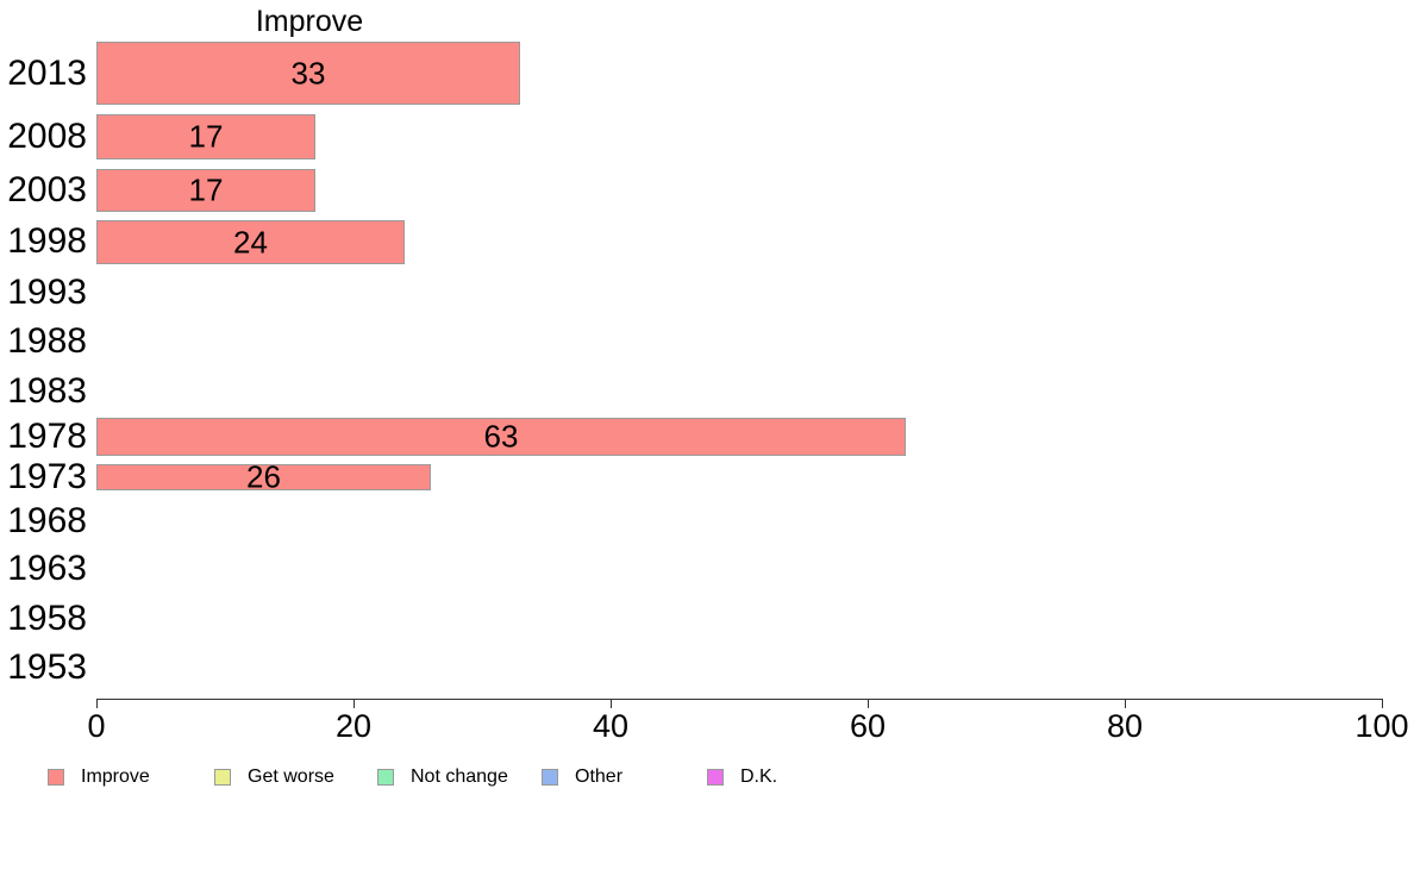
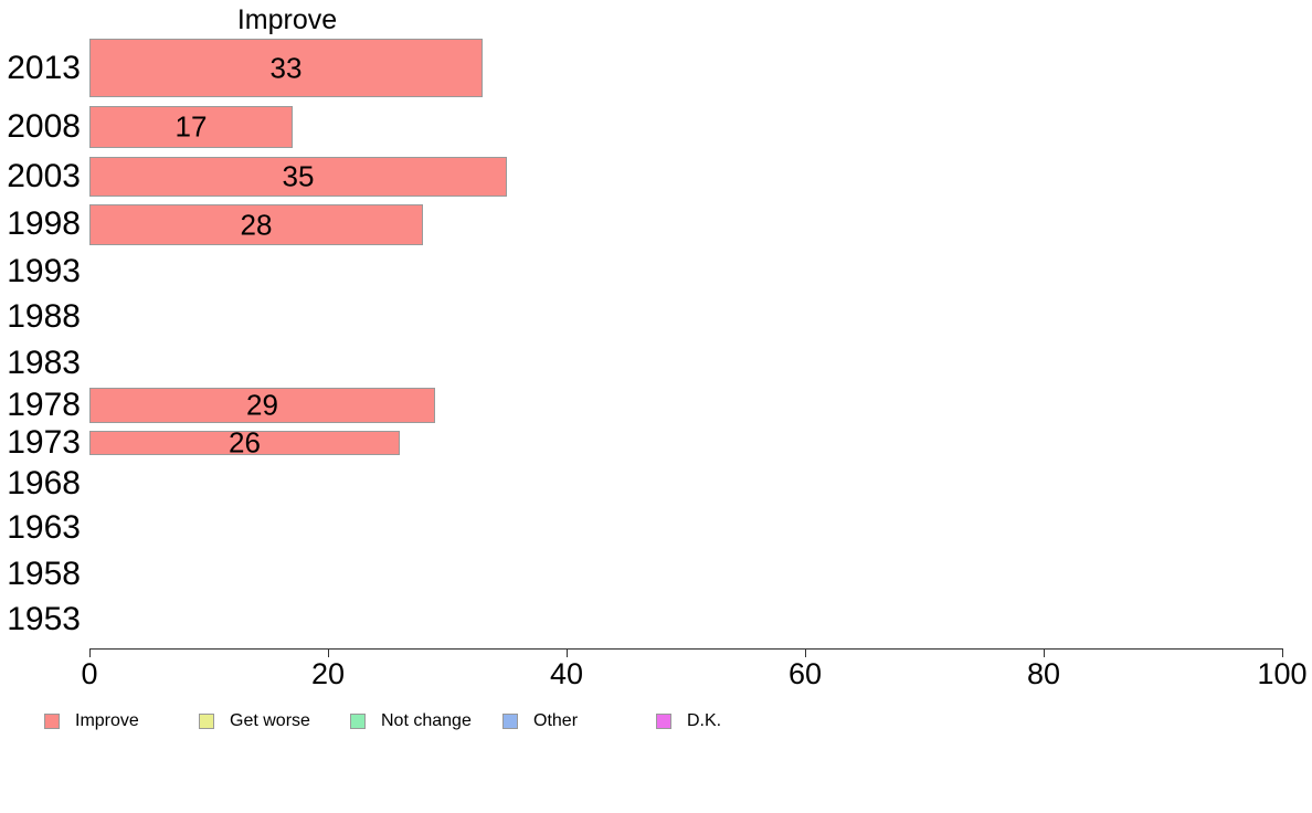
2003: 17 -> 35
1998: 24 -> 28
1978: 63 -> 29
